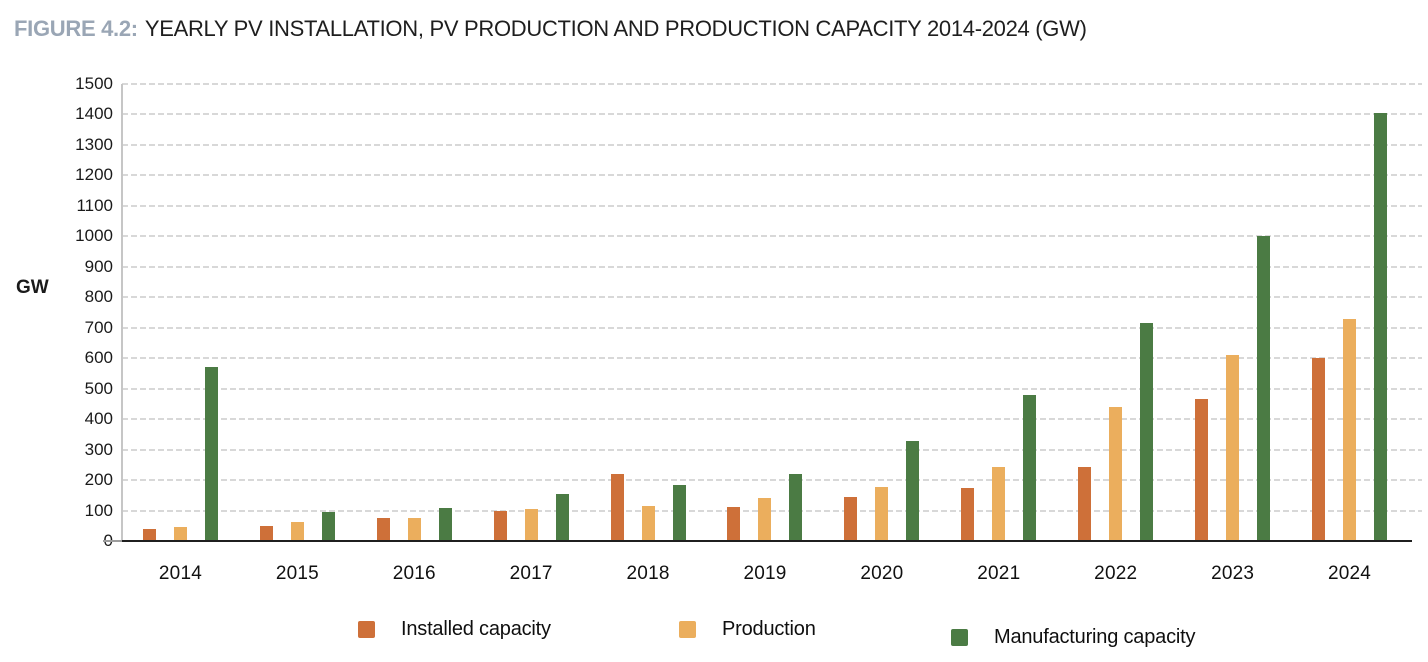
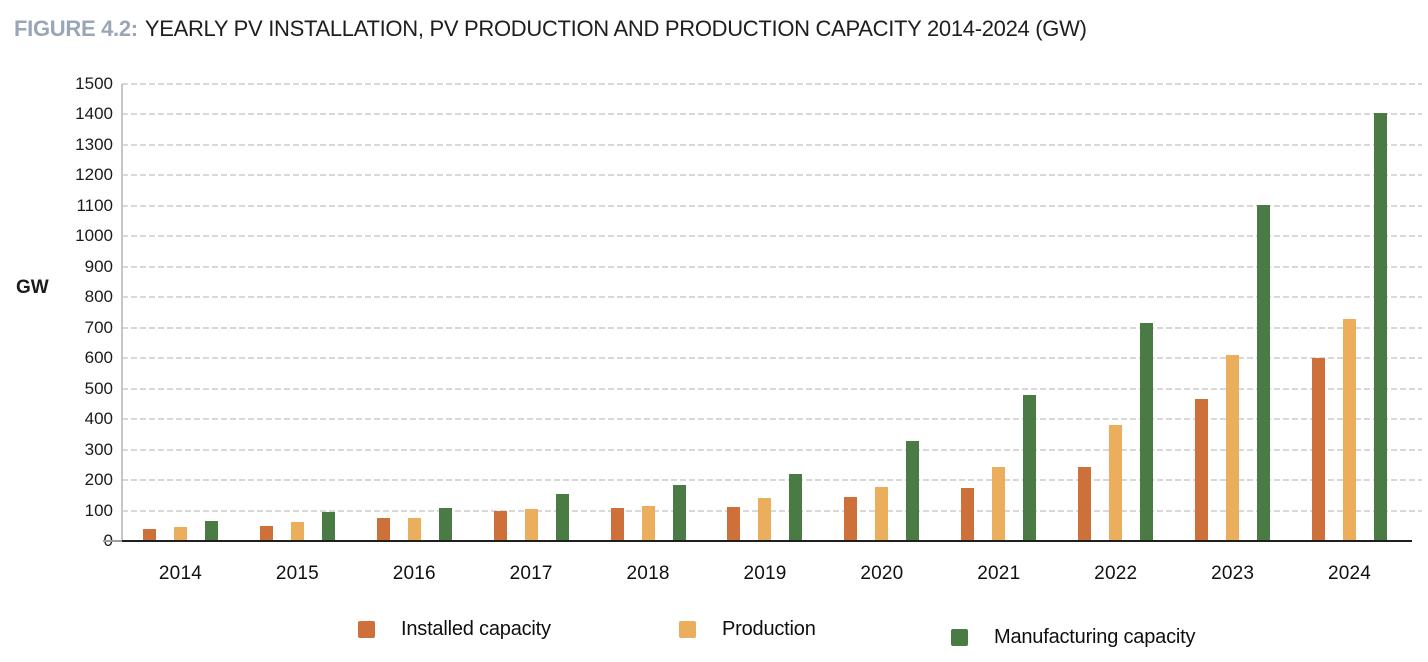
Manufacturing capacity/2014: 570 -> 60
Installed capacity/2018: 220 -> 110
Production/2022: 440 -> 380
Manufacturing capacity/2023: 1000 -> 1100
